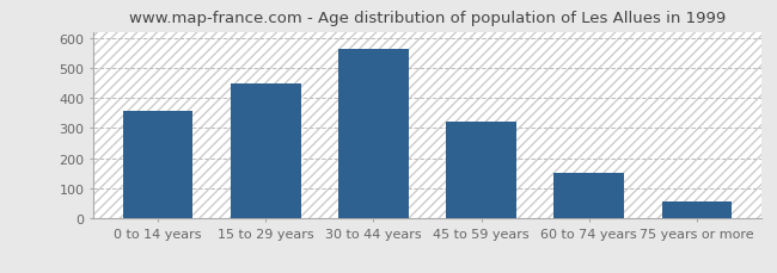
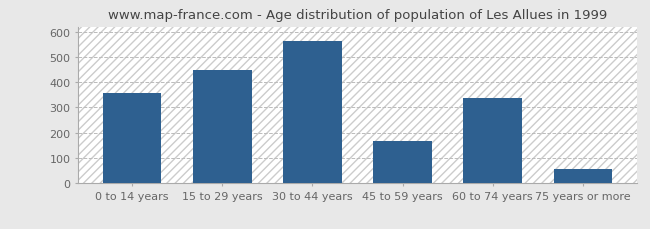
45 to 59 years: 320 -> 165
60 to 74 years: 150 -> 335
